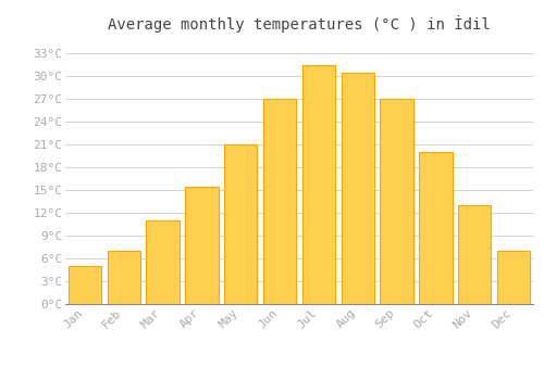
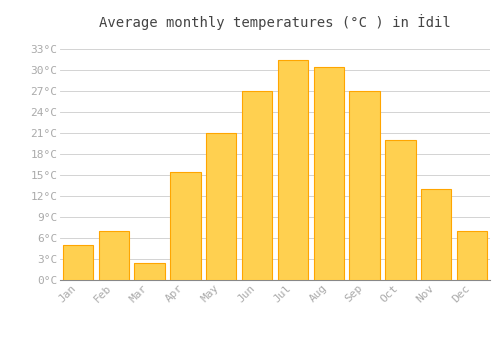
Mar: 11.0°C -> 2.4°C
